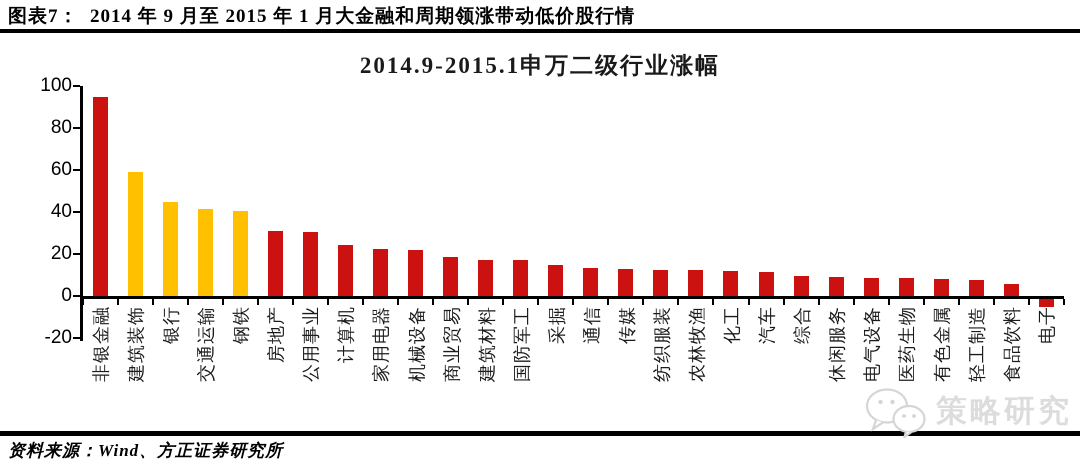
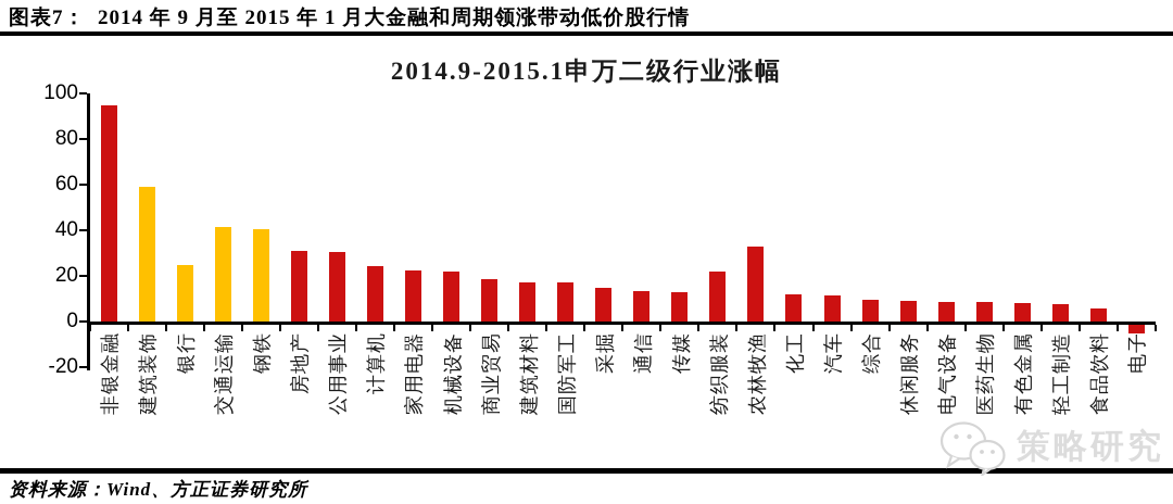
银行: 45 -> 25
纺织服装: 12 -> 22
农林牧渔: 12 -> 33
